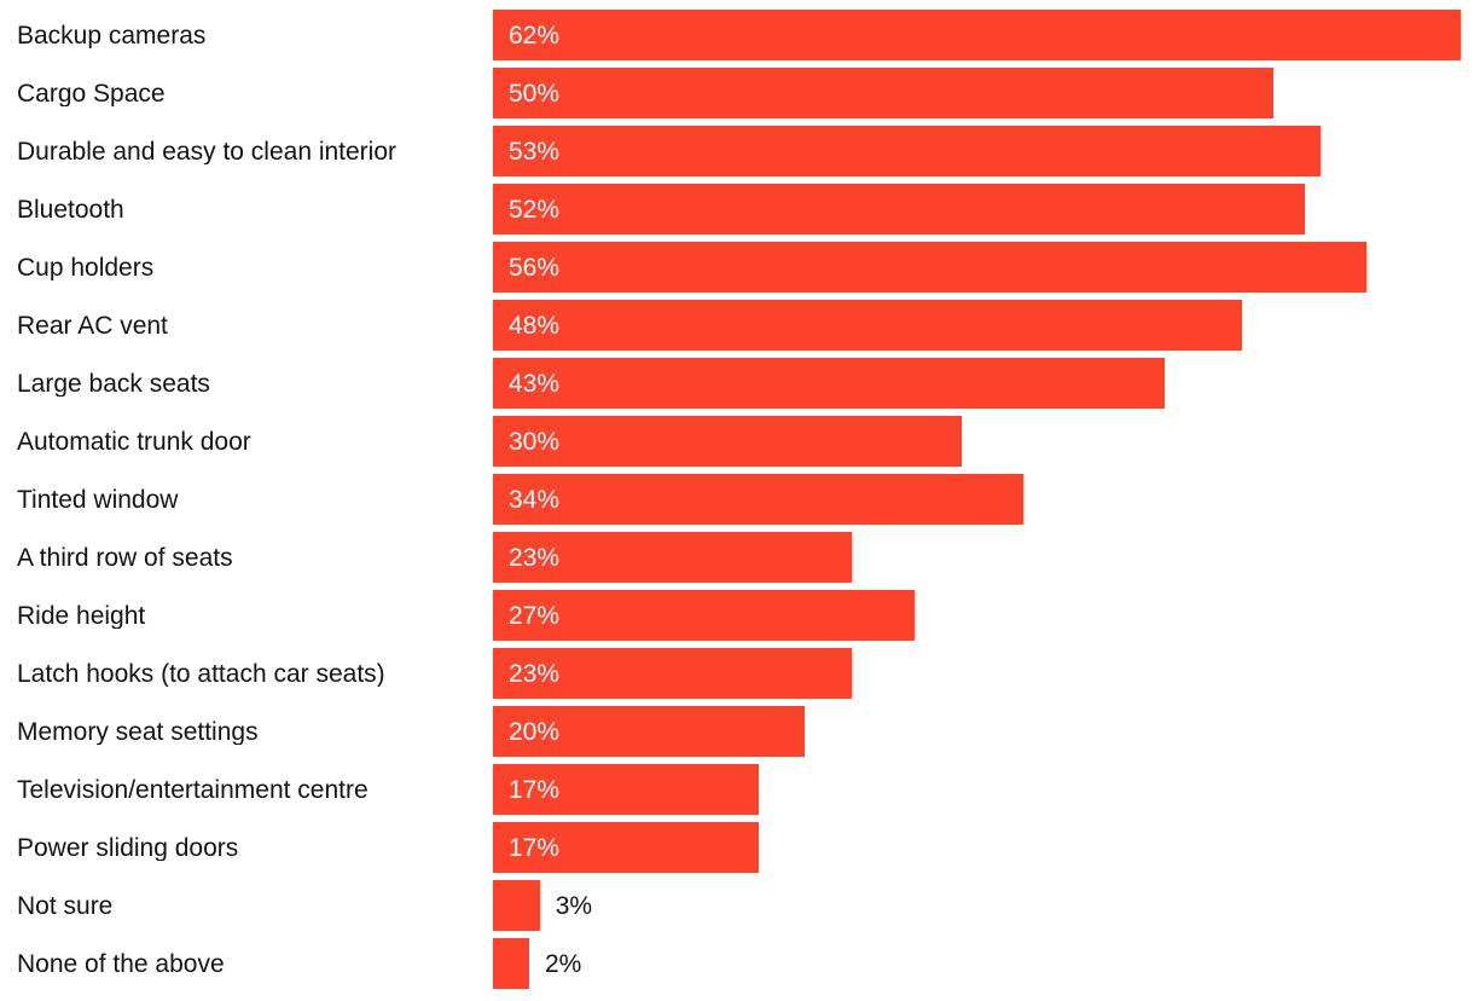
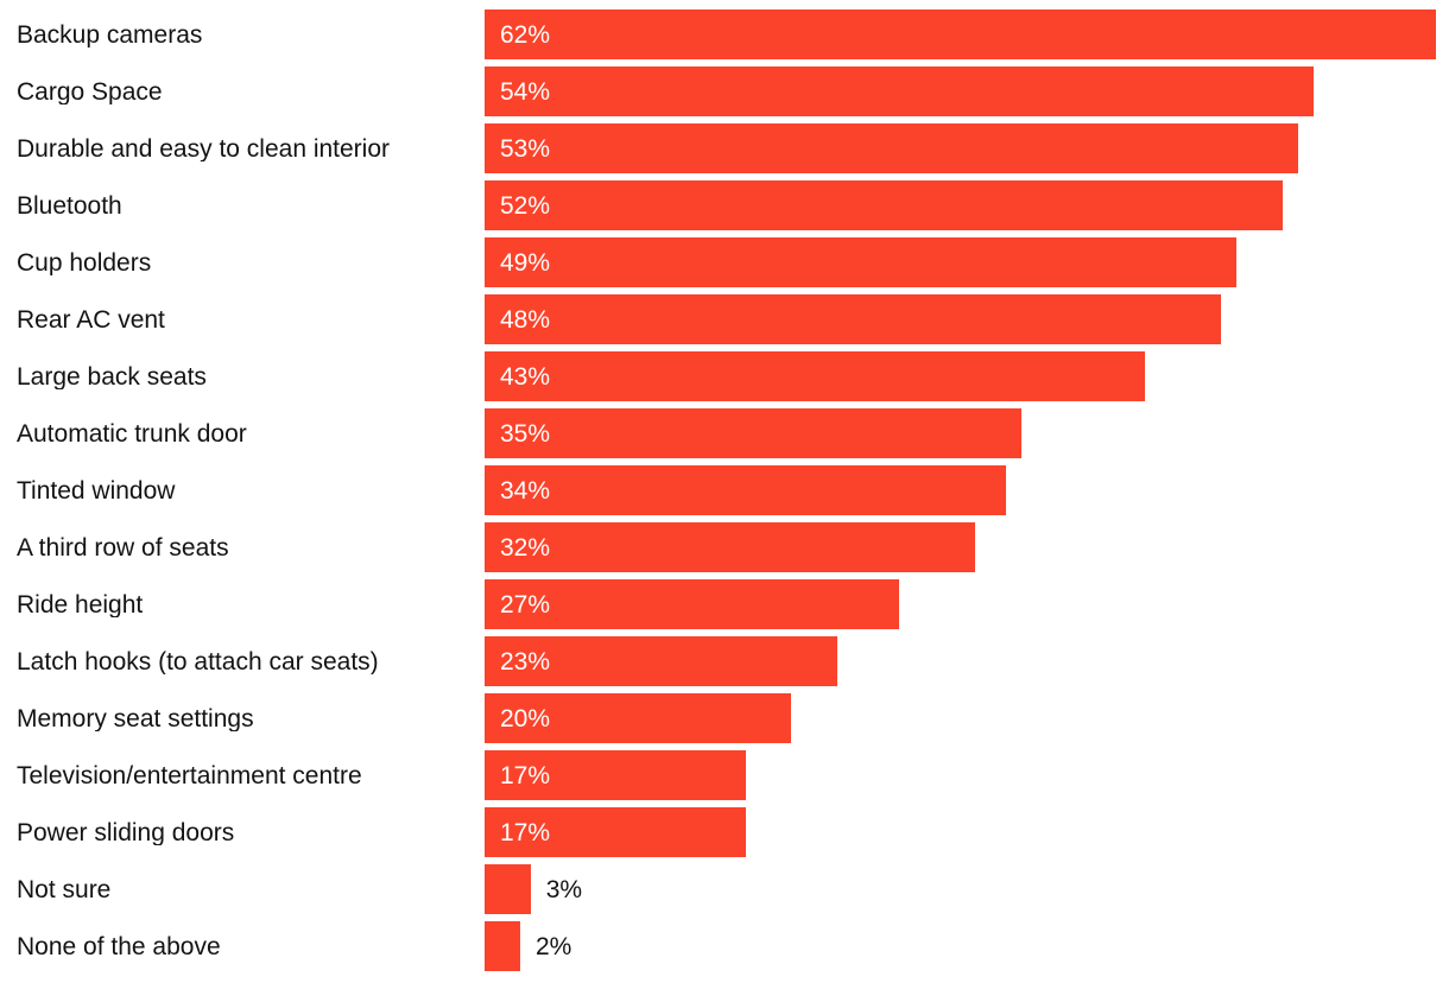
Cargo Space: 50% -> 54%
Cup holders: 56% -> 49%
Automatic trunk door: 30% -> 35%
A third row of seats: 23% -> 32%
